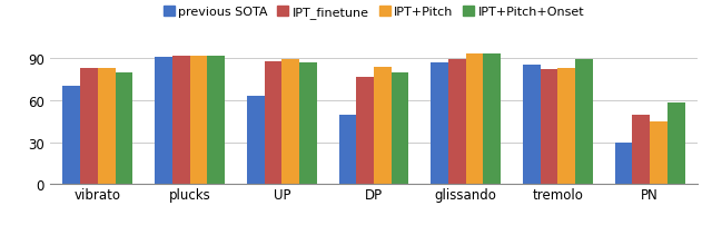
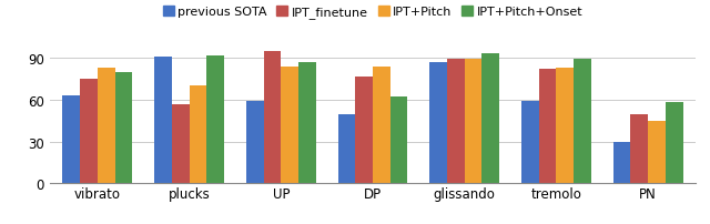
previous SOTA/vibrato: 70 -> 63
IPT_finetune/vibrato: 83 -> 75
IPT_finetune/plucks: 92 -> 57
IPT+Pitch/plucks: 92 -> 70
previous SOTA/UP: 63 -> 59
IPT_finetune/UP: 88 -> 95
IPT+Pitch/UP: 89 -> 84
IPT+Pitch+Onset/DP: 80 -> 62
IPT+Pitch/glissando: 93 -> 89
previous SOTA/tremolo: 85 -> 59
